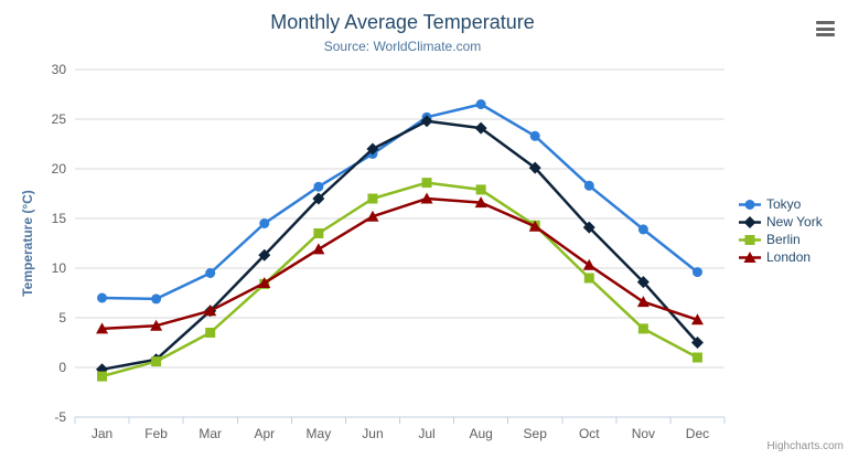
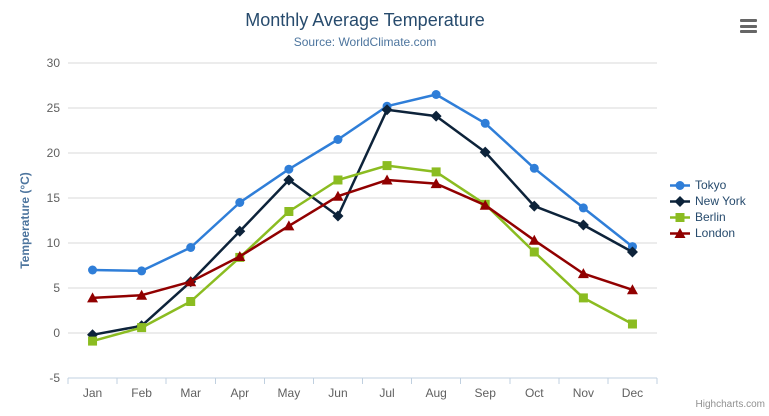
New York/Jun: 22 -> 13
New York/Nov: 9 -> 12
New York/Dec: 2 -> 9
